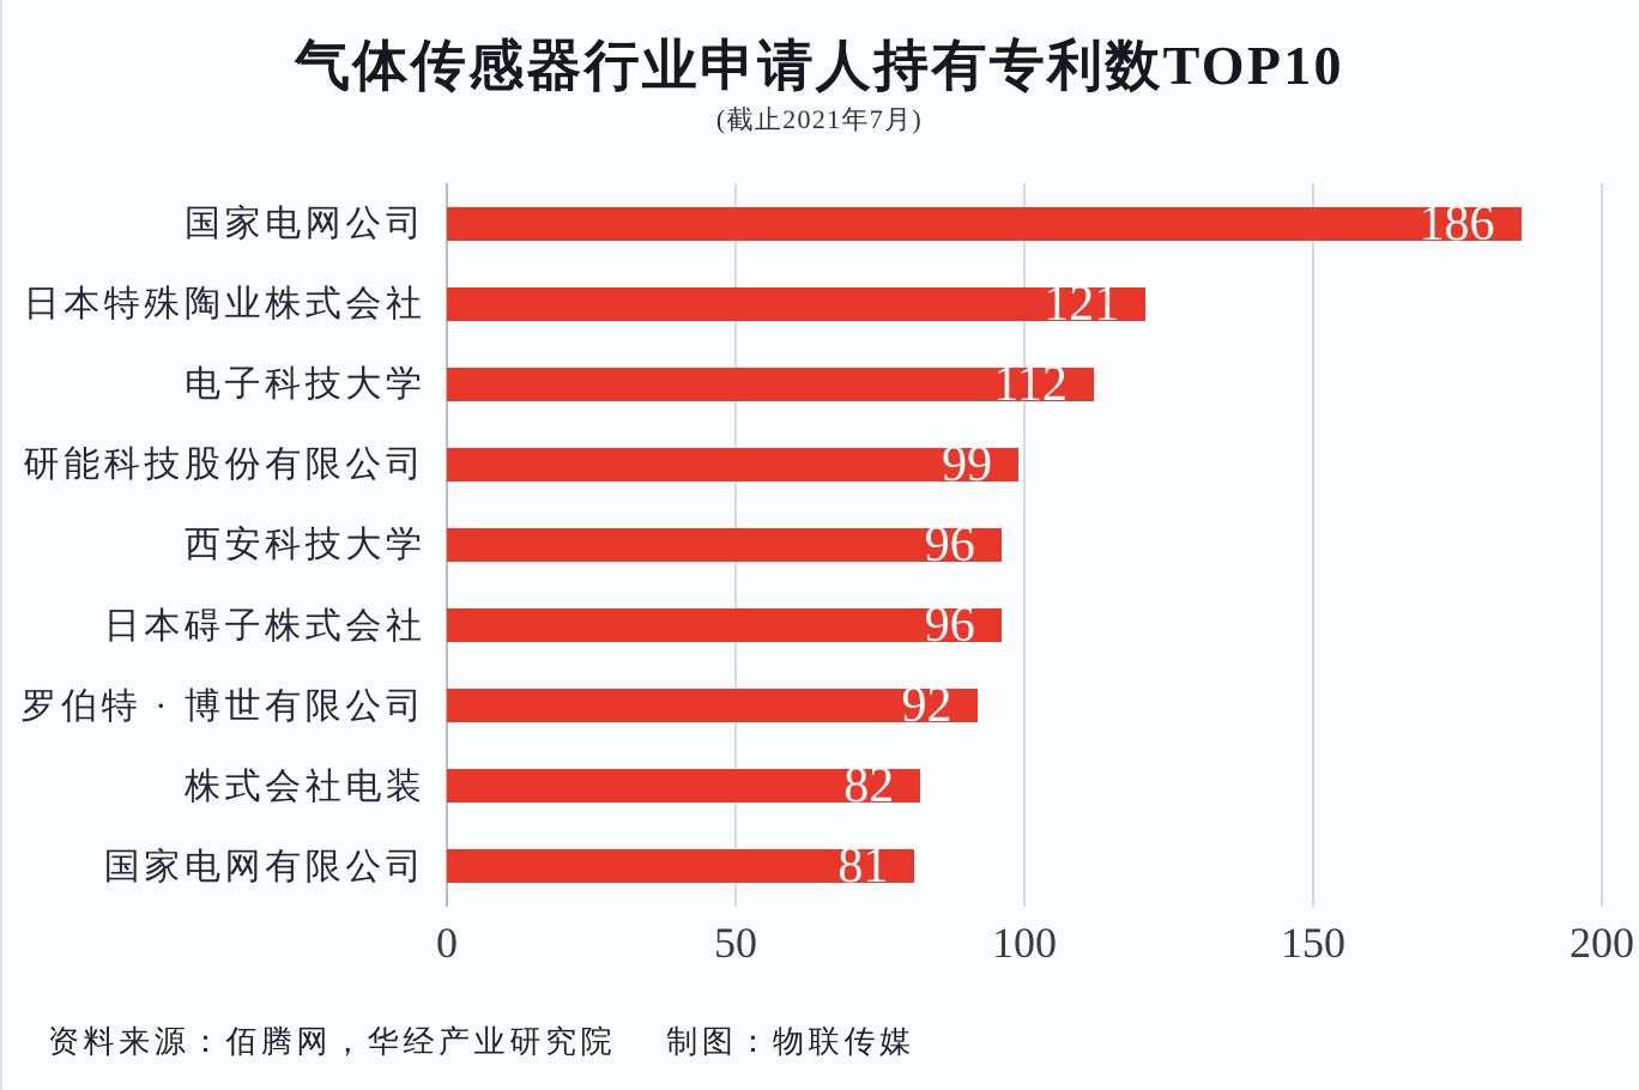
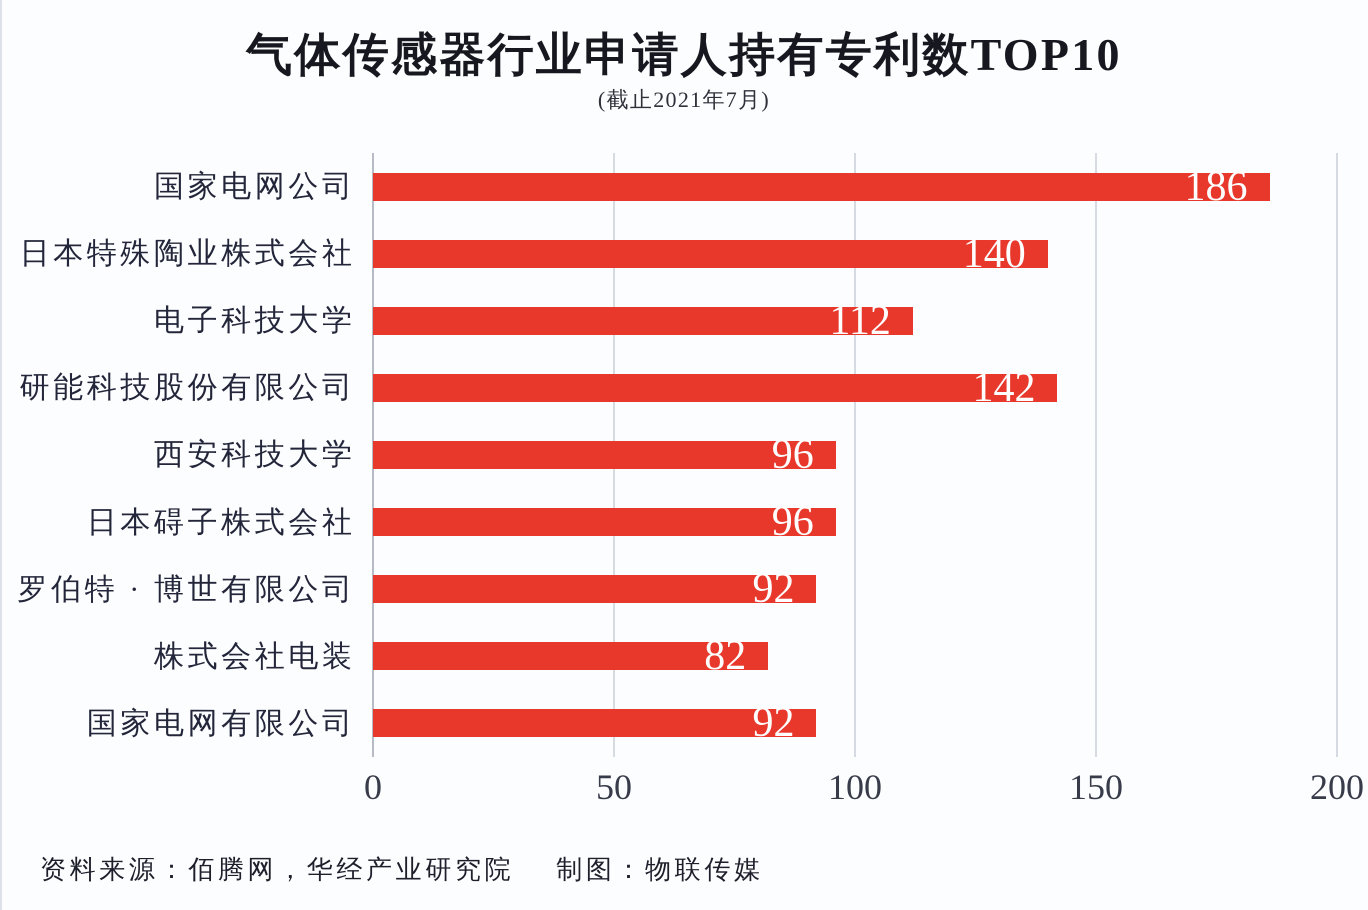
日本特殊陶业株式会社: 121 -> 140
研能科技股份有限公司: 99 -> 142
国家电网有限公司: 81 -> 92
